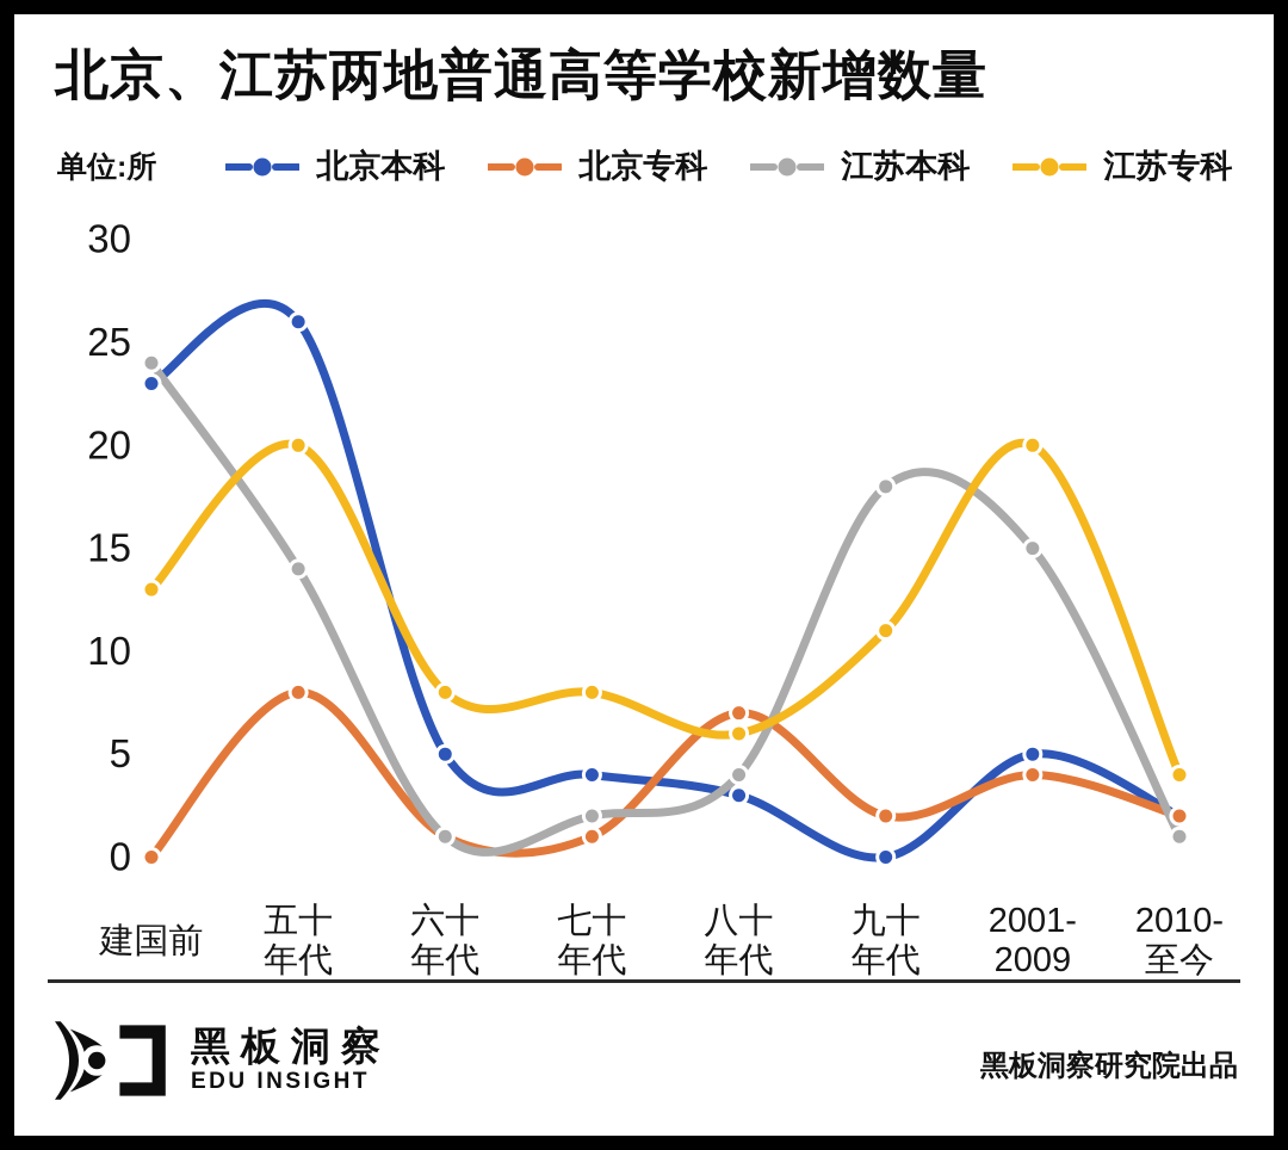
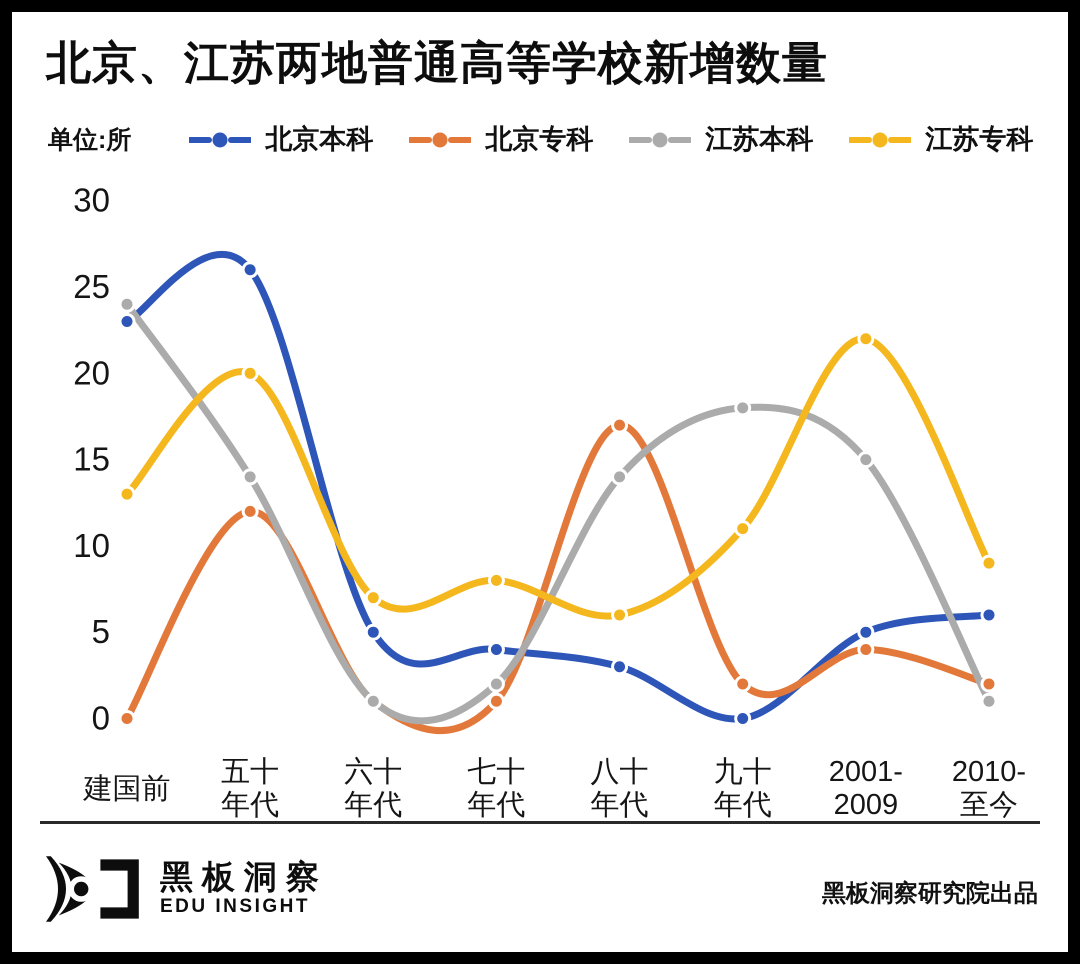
北京专科/五十年代: 8 -> 12
江苏专科/六十年代: 8 -> 7
北京专科/八十年代: 7 -> 17
江苏本科/八十年代: 4 -> 14
江苏专科/2001-2009: 20 -> 22
北京本科/2010-至今: 2 -> 6
江苏专科/2010-至今: 4 -> 9
